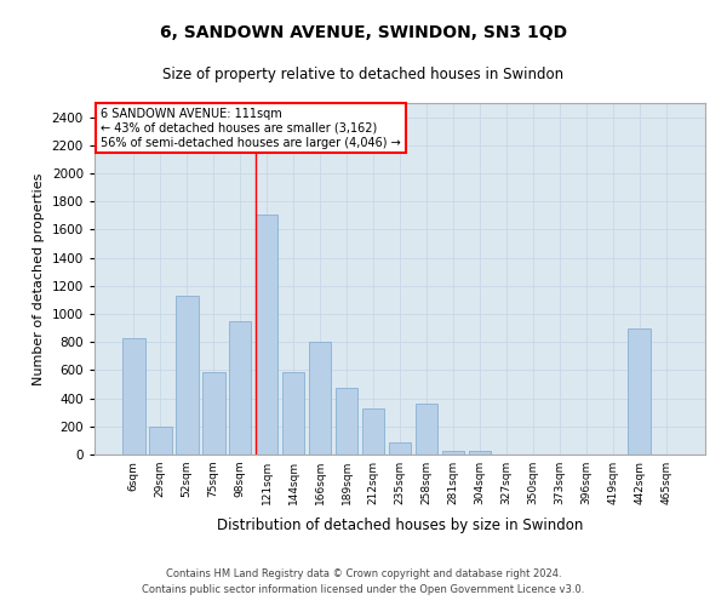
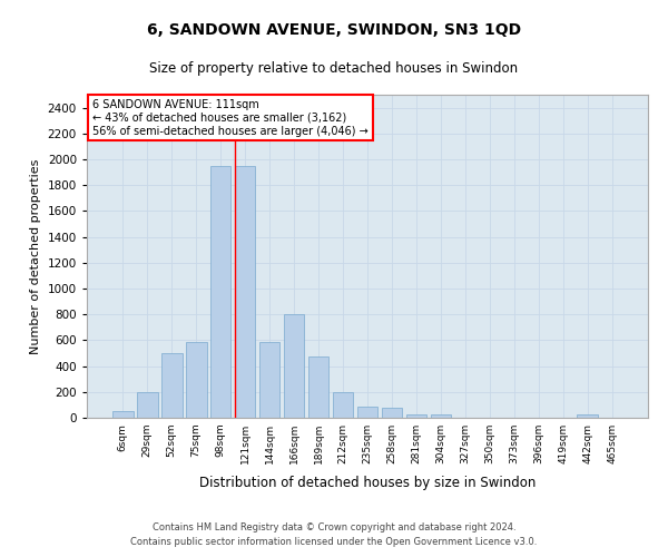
6sqm: 830 -> 50
52sqm: 1130 -> 500
98sqm: 950 -> 1950
121sqm: 1710 -> 1950
212sqm: 330 -> 200
258sqm: 360 -> 80
442sqm: 900 -> 30
